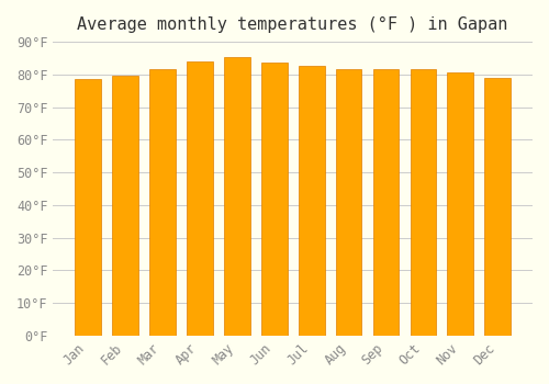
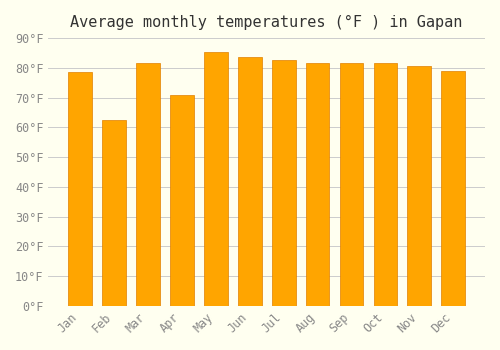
Feb: 79.5°F -> 62.5°F
Apr: 84.0°F -> 71.0°F
